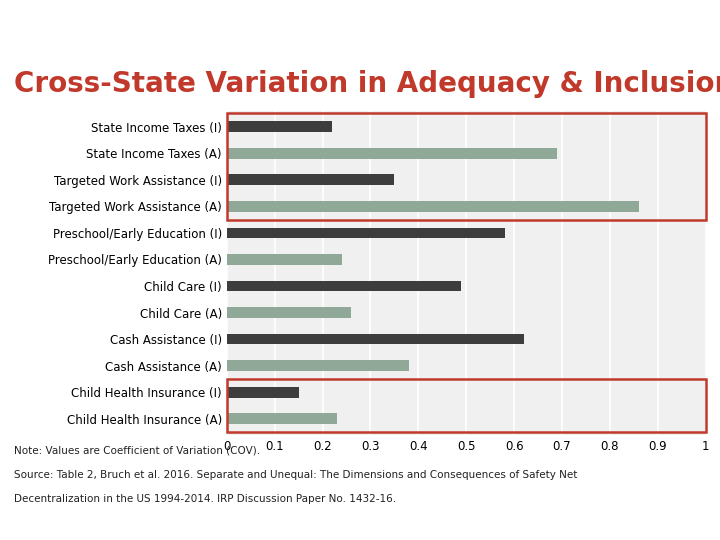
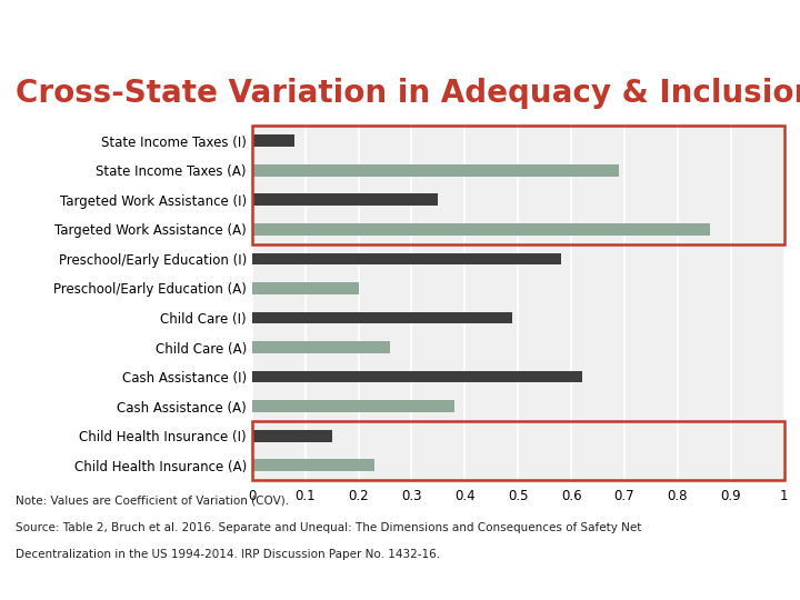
State Income Taxes (I): 0.22 -> 0.08
Preschool/Early Education (A): 0.24 -> 0.20
